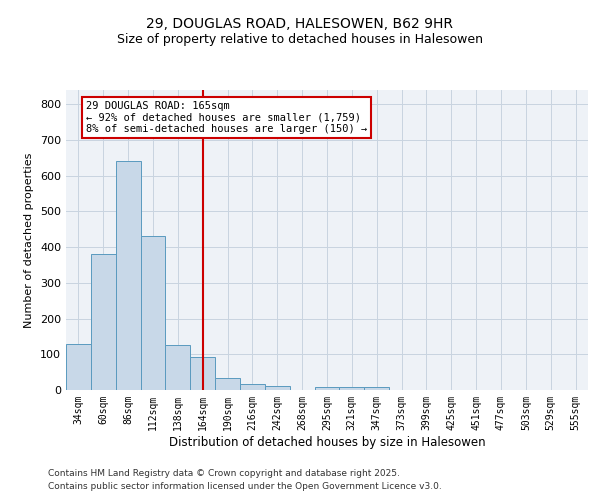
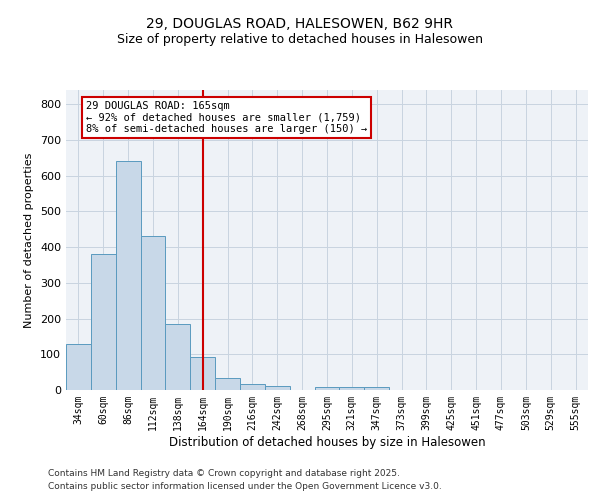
138sqm: 125 -> 185
